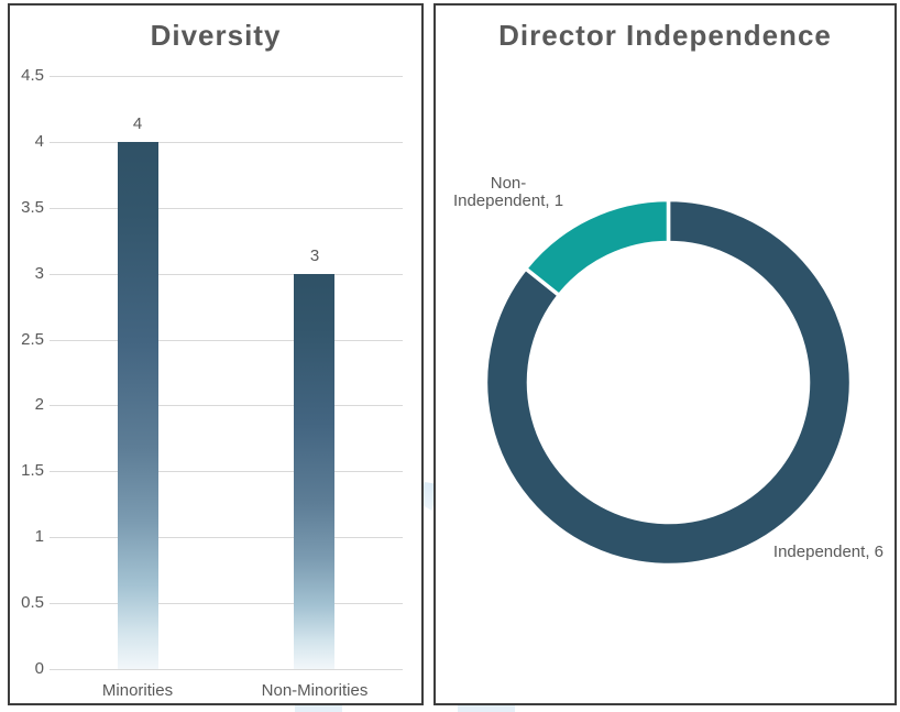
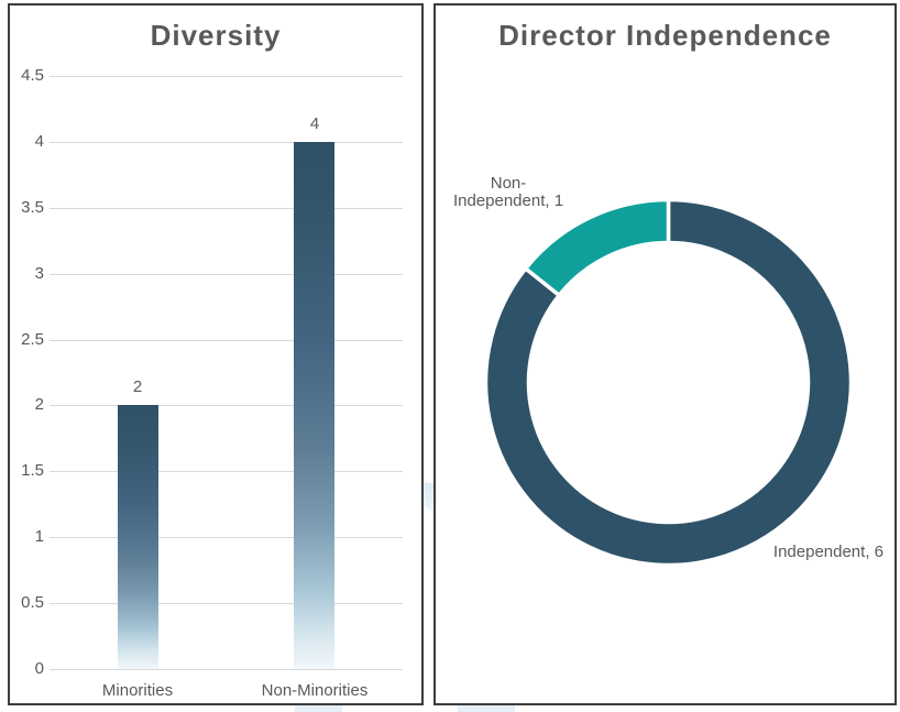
Diversity/Minorities: 4 -> 2
Diversity/Non-Minorities: 3 -> 4
